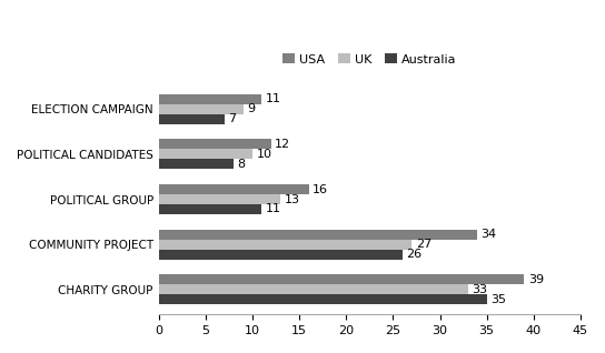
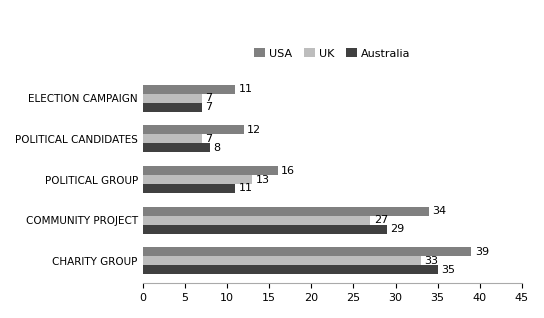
UK/ELECTION CAMPAIGN: 9 -> 7
UK/POLITICAL CANDIDATES: 10 -> 7
Australia/COMMUNITY PROJECT: 26 -> 29
